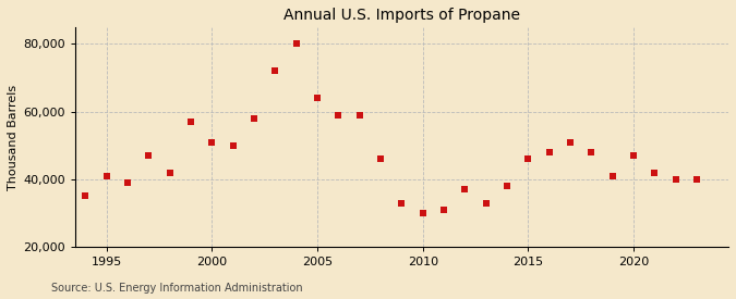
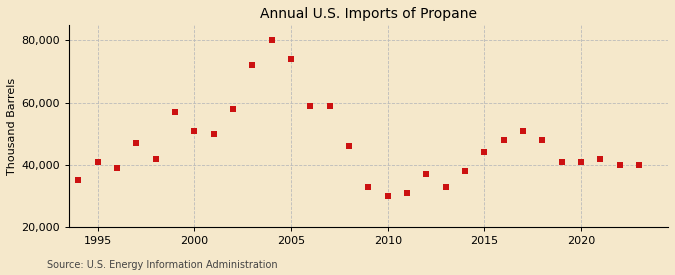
2005: 64,000 -> 74,000
2015: 46,000 -> 44,000
2020: 47,000 -> 41,000
